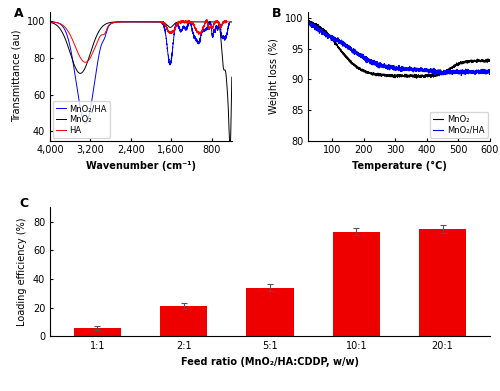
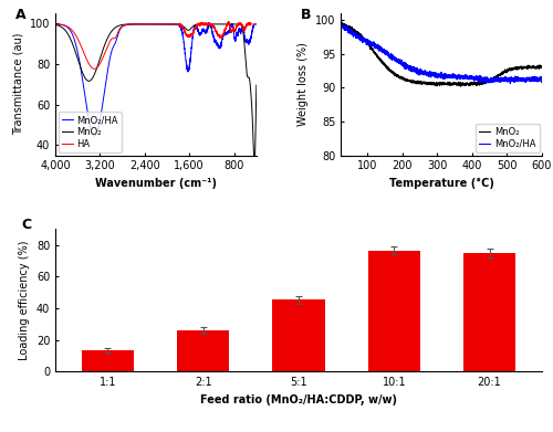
1:1: 6 -> 14
2:1: 21 -> 26
5:1: 34 -> 46
10:1: 73 -> 76
